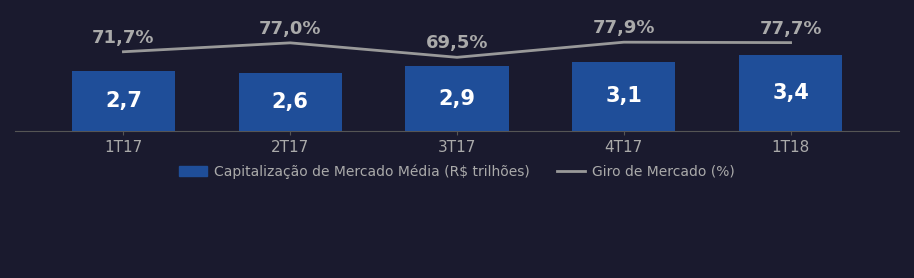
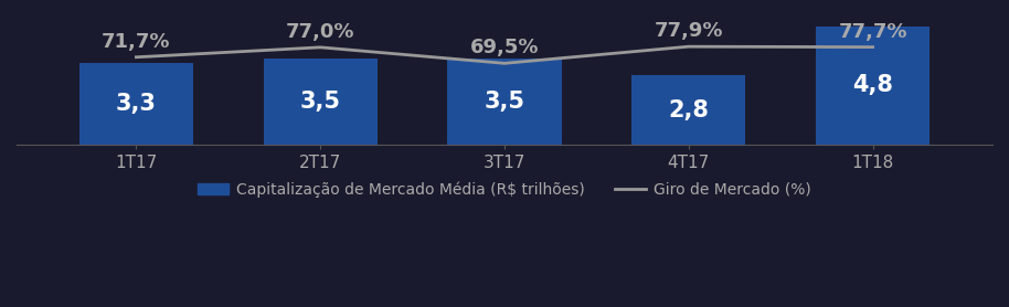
Capitalização de Mercado Média (R$ trilhões)/1T17: 2,7 -> 3,3
Capitalização de Mercado Média (R$ trilhões)/2T17: 2,6 -> 3,5
Capitalização de Mercado Média (R$ trilhões)/3T17: 2,9 -> 3,5
Capitalização de Mercado Média (R$ trilhões)/4T17: 3,1 -> 2,8
Capitalização de Mercado Média (R$ trilhões)/1T18: 3,4 -> 4,8
